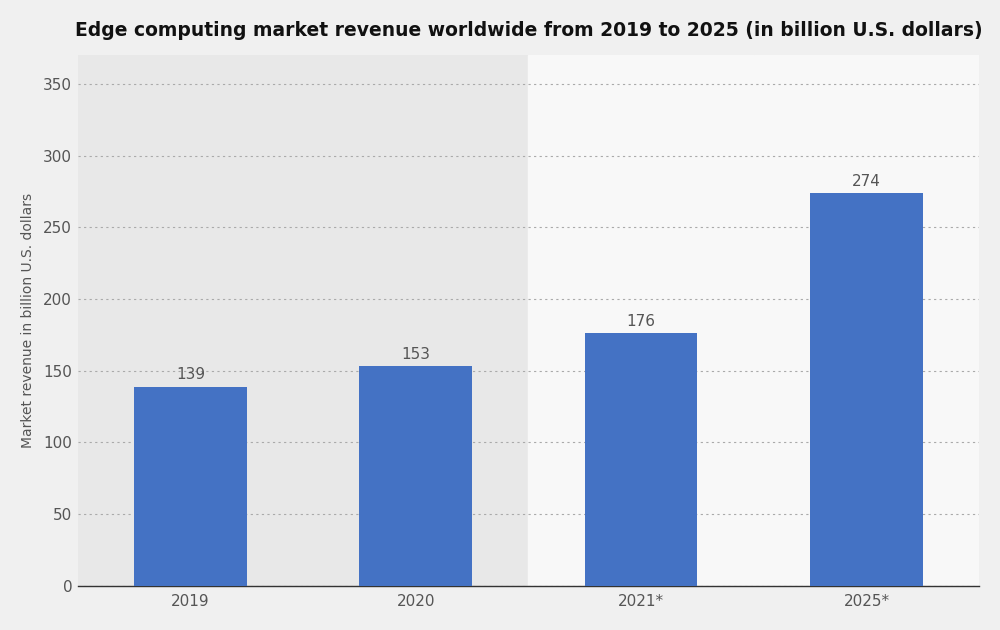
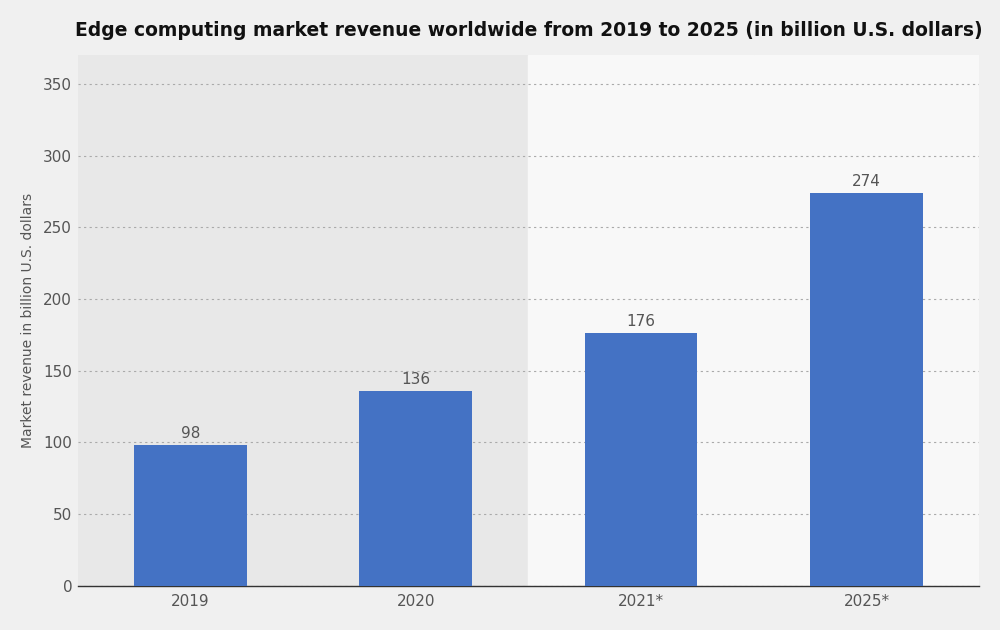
2019: 139 -> 98
2020: 153 -> 136
